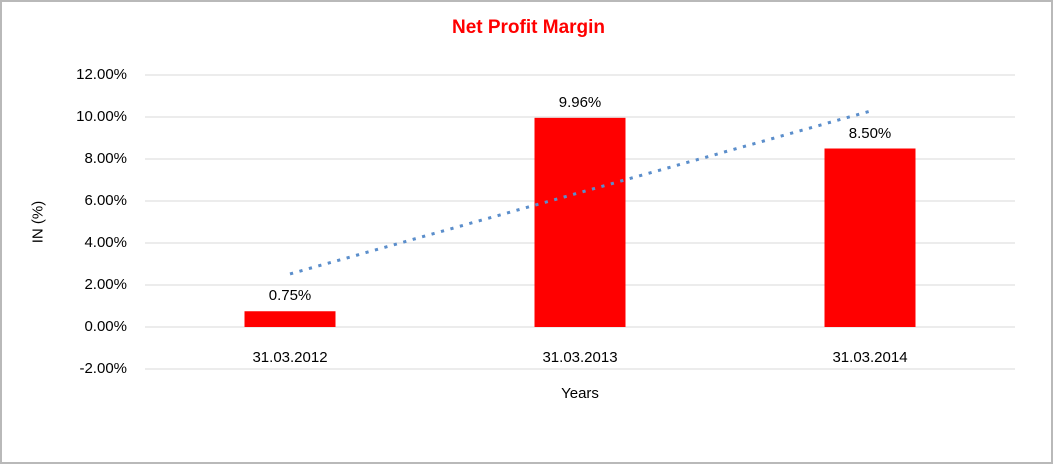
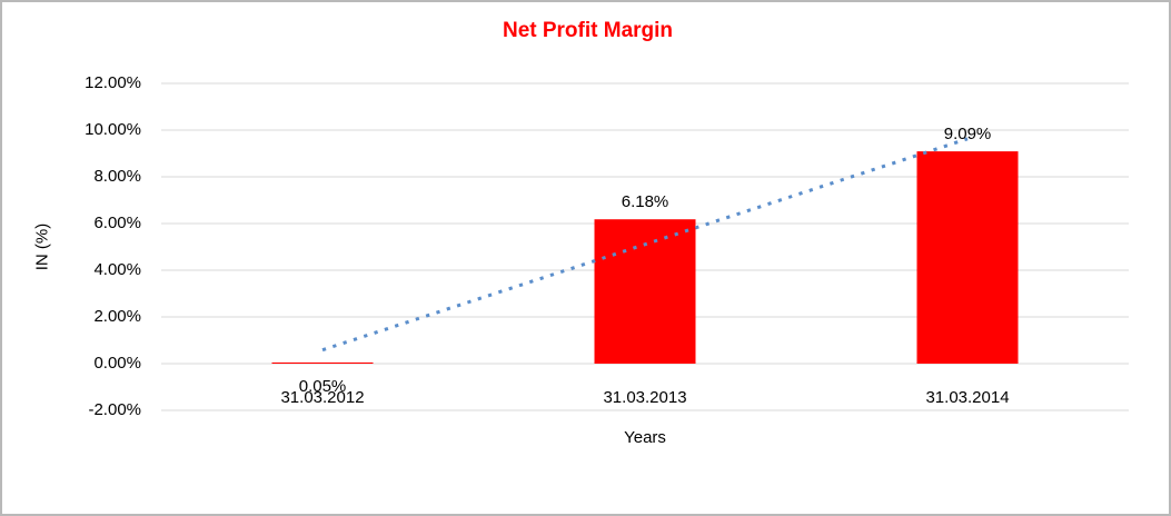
31.03.2012: 0.75% -> 0.05%
31.03.2013: 9.96% -> 6.18%
31.03.2014: 8.50% -> 9.09%
